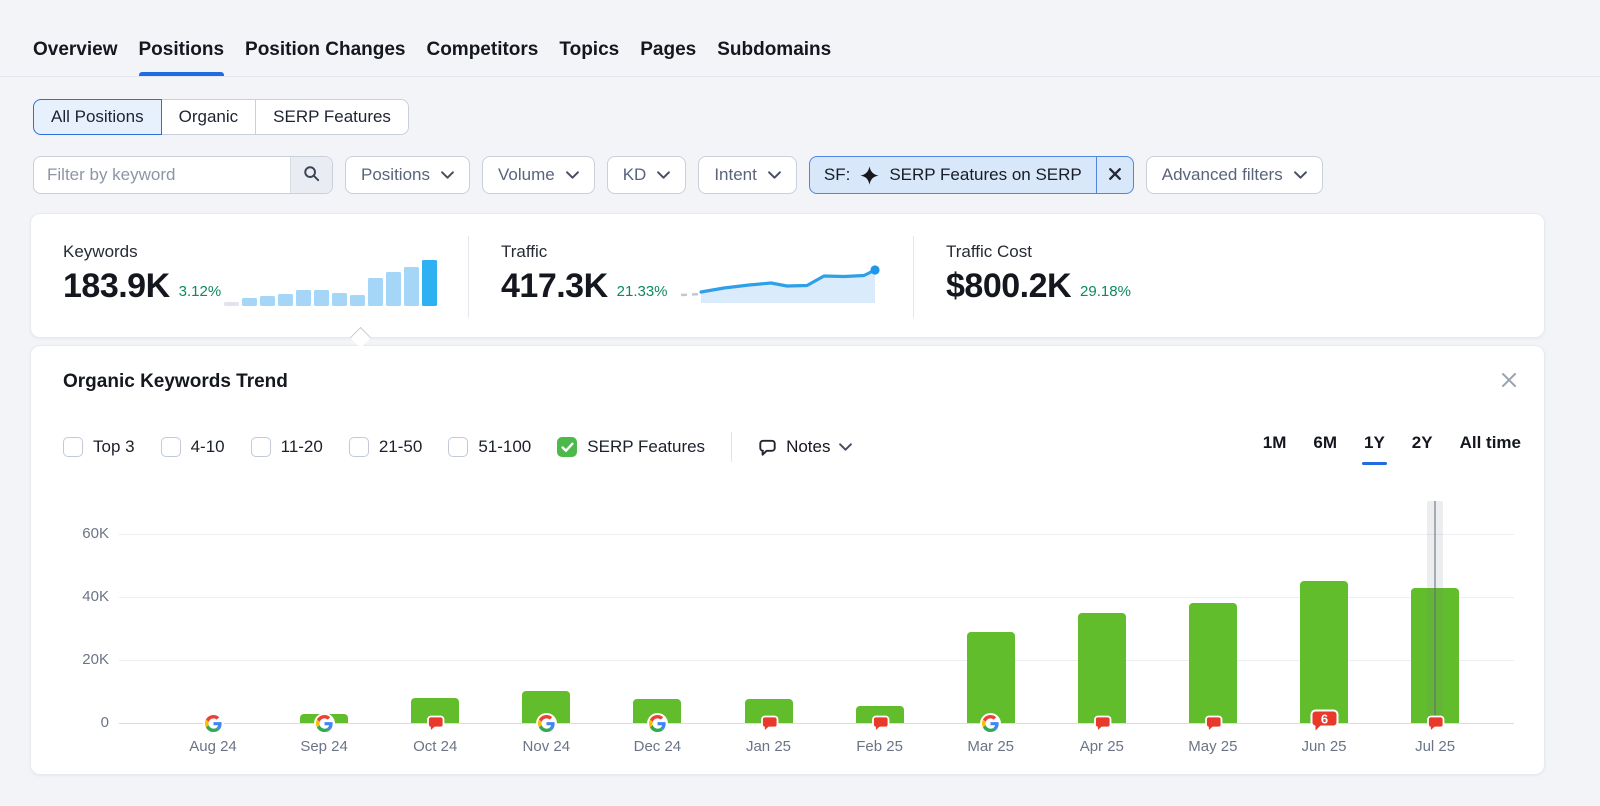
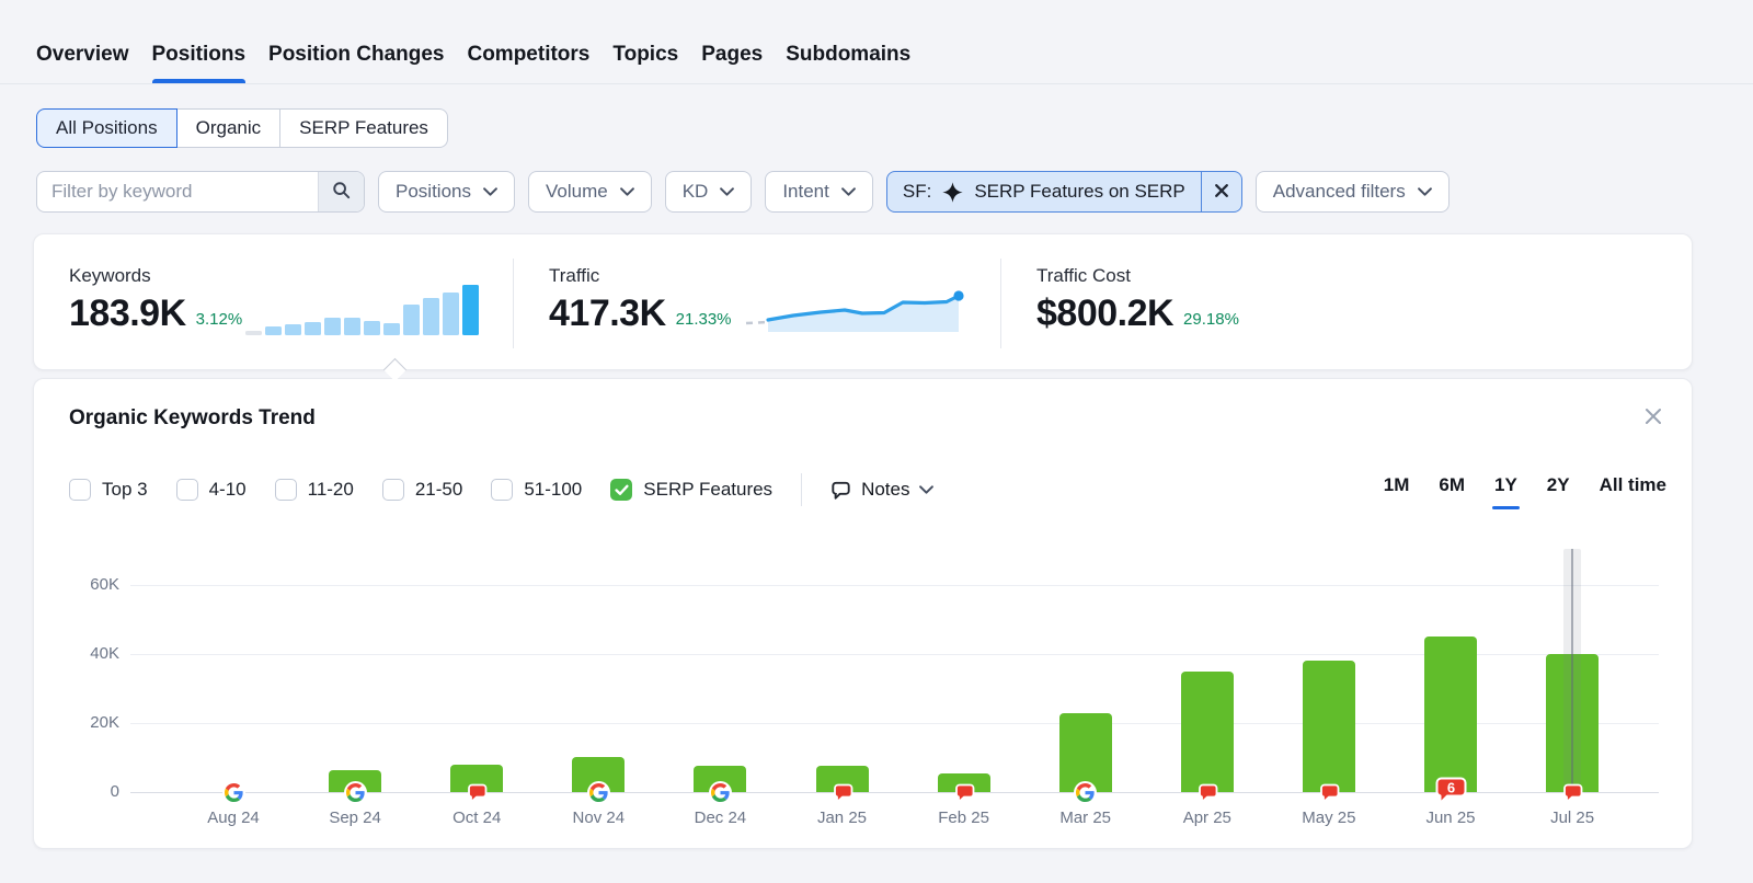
Sep 24: 3K -> 6K
Mar 25: 29K -> 23K
Jul 25: 43K -> 40K
